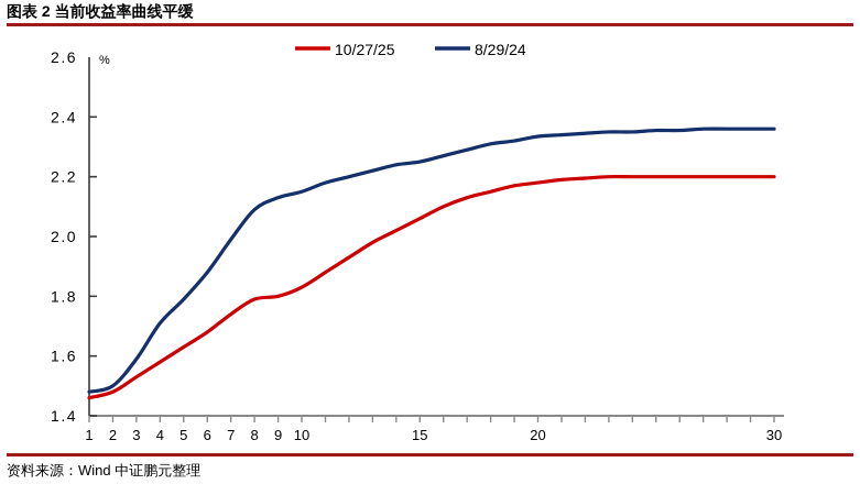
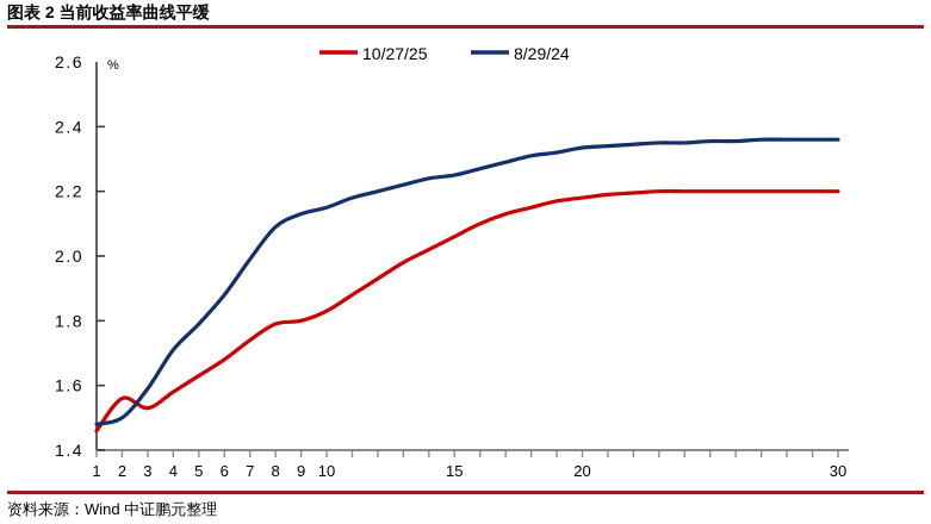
10/27/25/2: 1.48 -> 1.56
